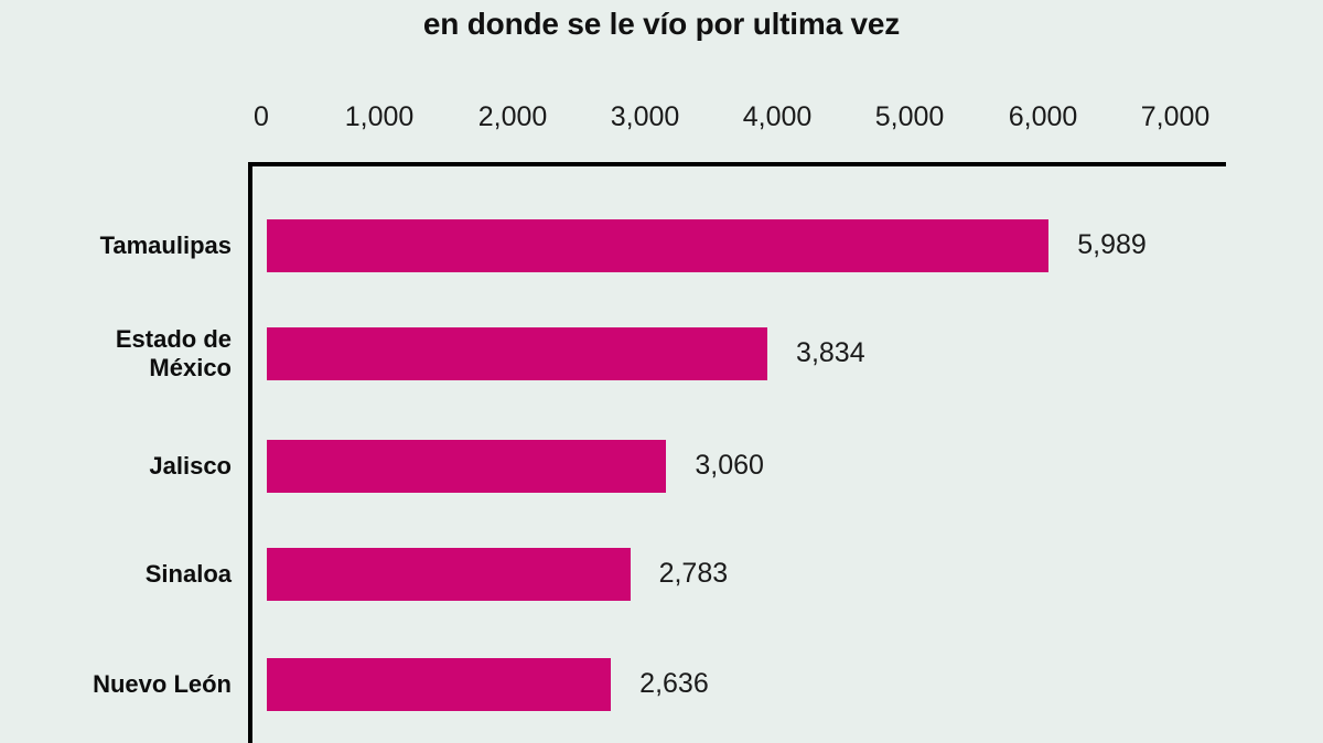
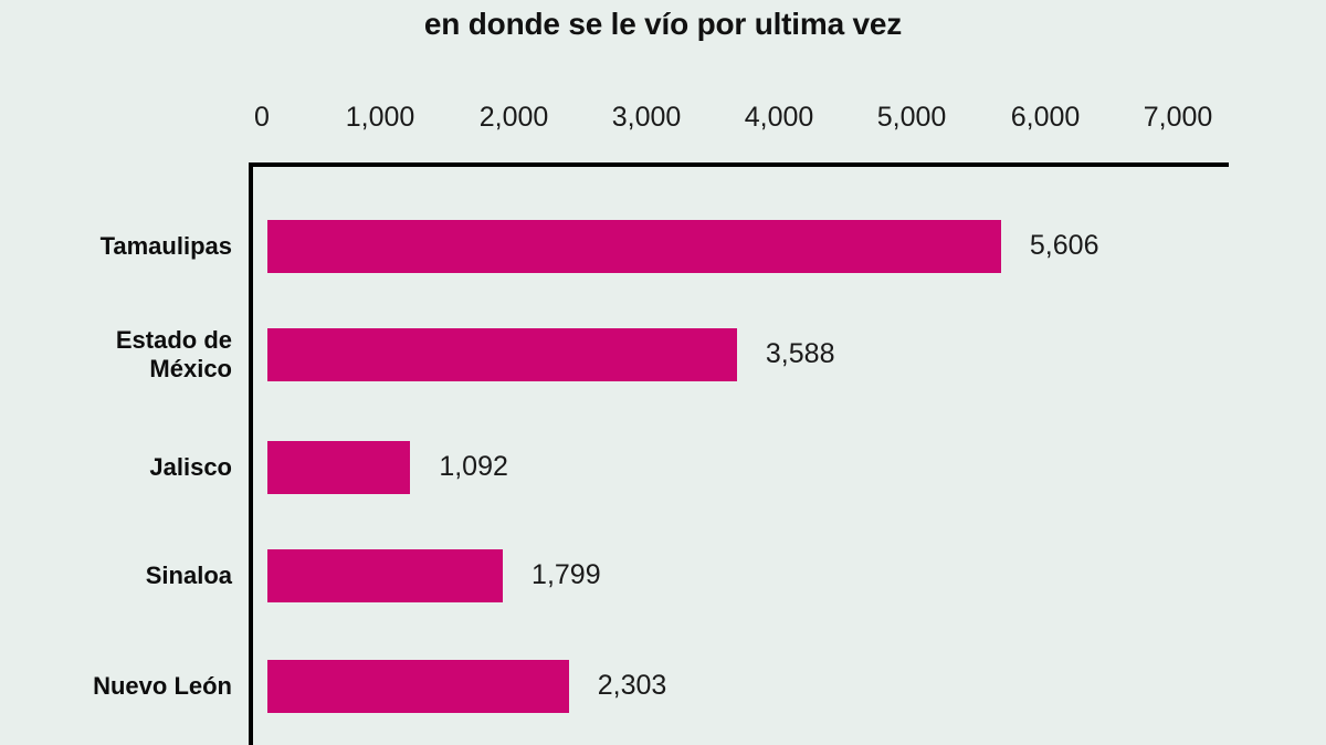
Tamaulipas: 5,989 -> 5,606
Estado de México: 3,834 -> 3,588
Jalisco: 3,060 -> 1,092
Sinaloa: 2,783 -> 1,799
Nuevo León: 2,636 -> 2,303
